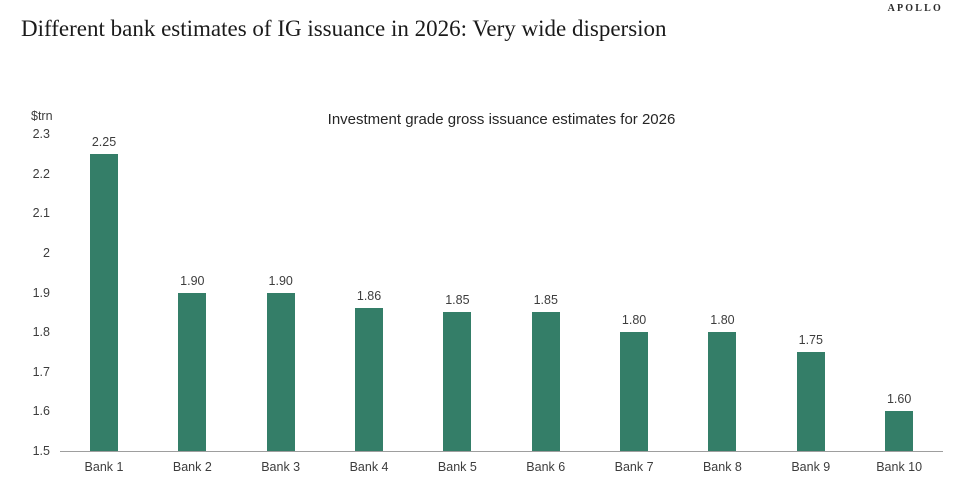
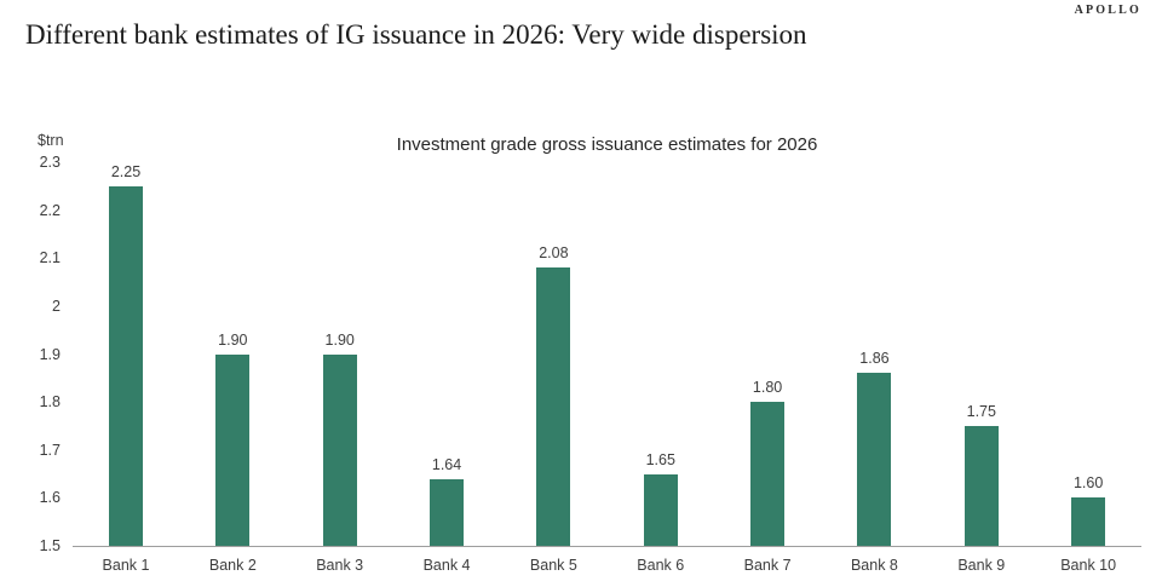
Bank 4: 1.86 -> 1.64
Bank 5: 1.85 -> 2.08
Bank 6: 1.85 -> 1.65
Bank 8: 1.80 -> 1.86
